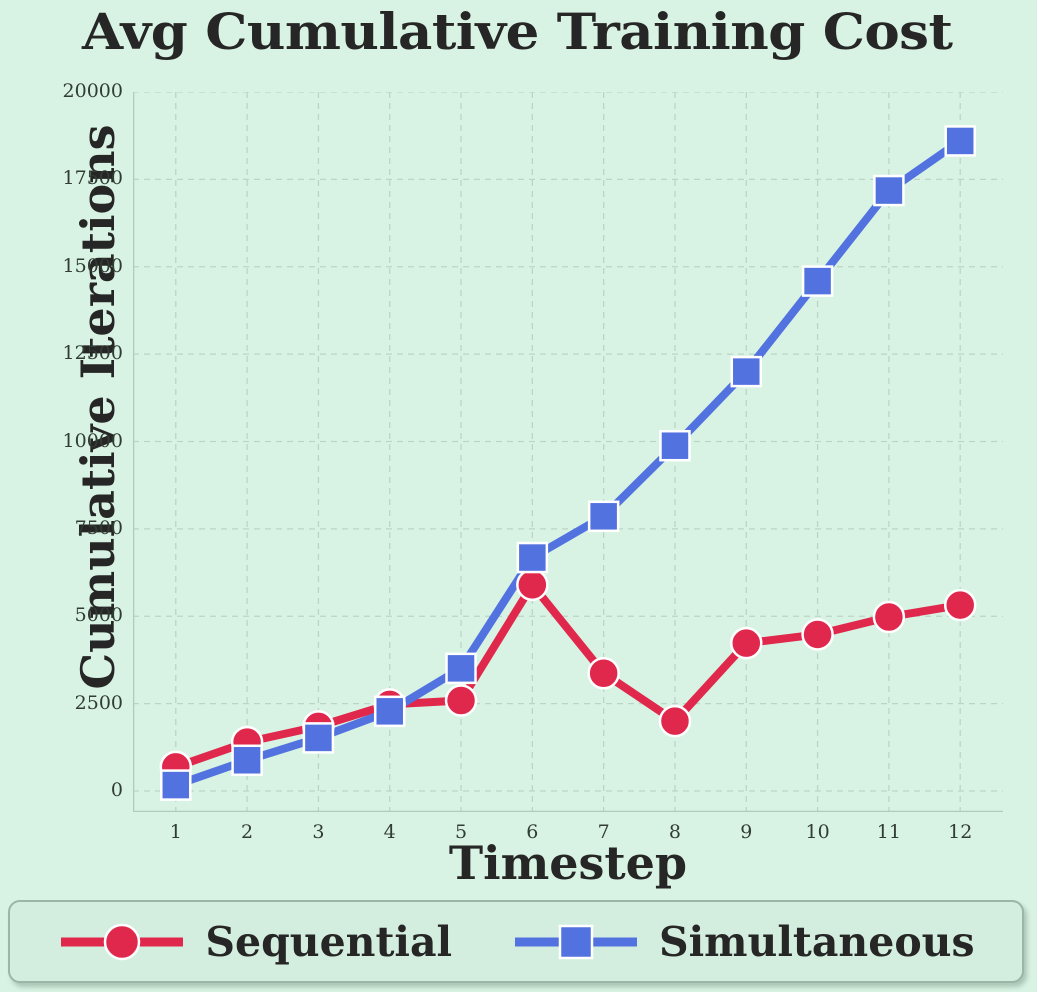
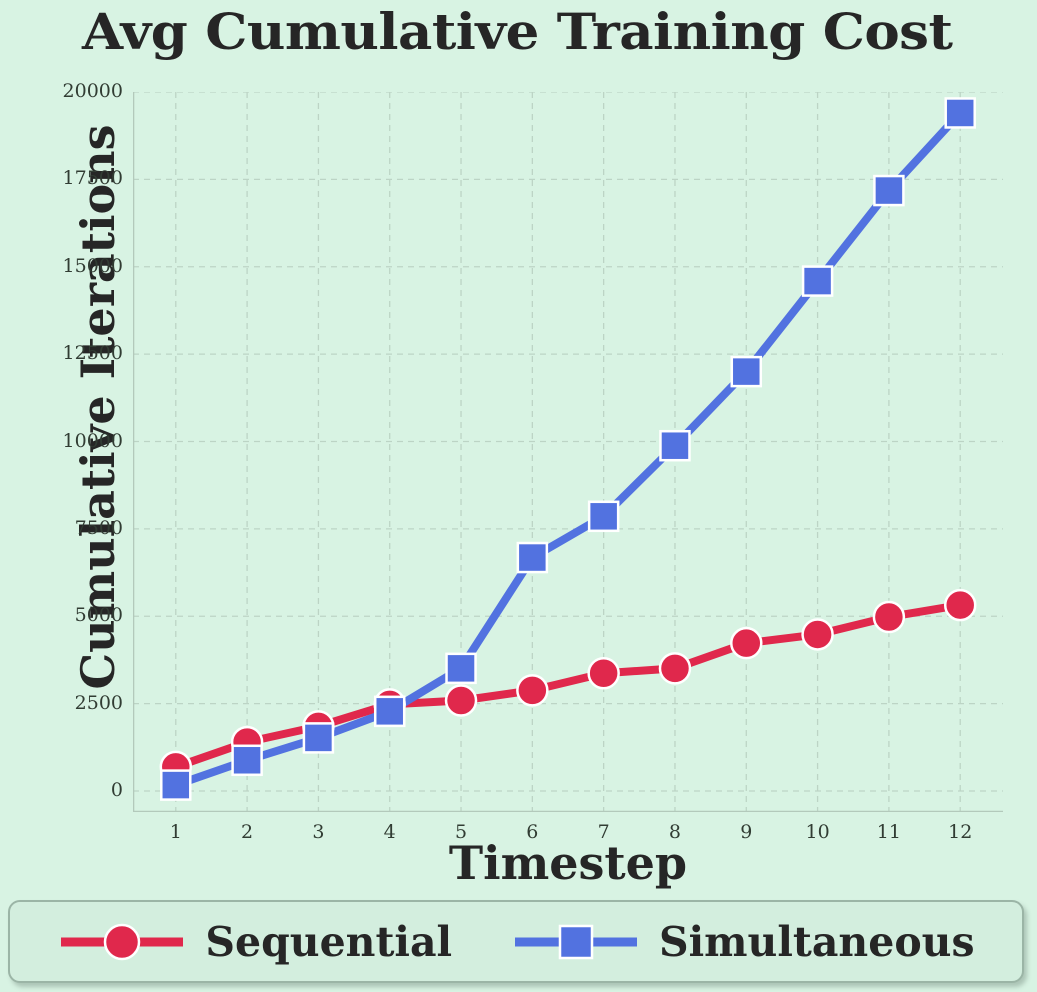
Sequential/6: 5900 -> 2900
Sequential/8: 2000 -> 3500
Simultaneous/12: 18600 -> 19400
